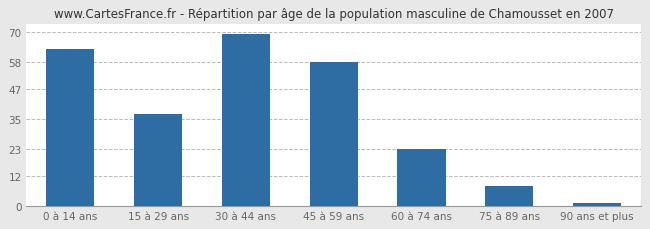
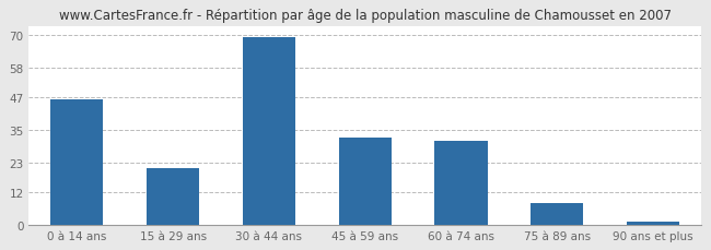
0 à 14 ans: 63 -> 46
15 à 29 ans: 37 -> 21
45 à 59 ans: 58 -> 32
60 à 74 ans: 23 -> 31
